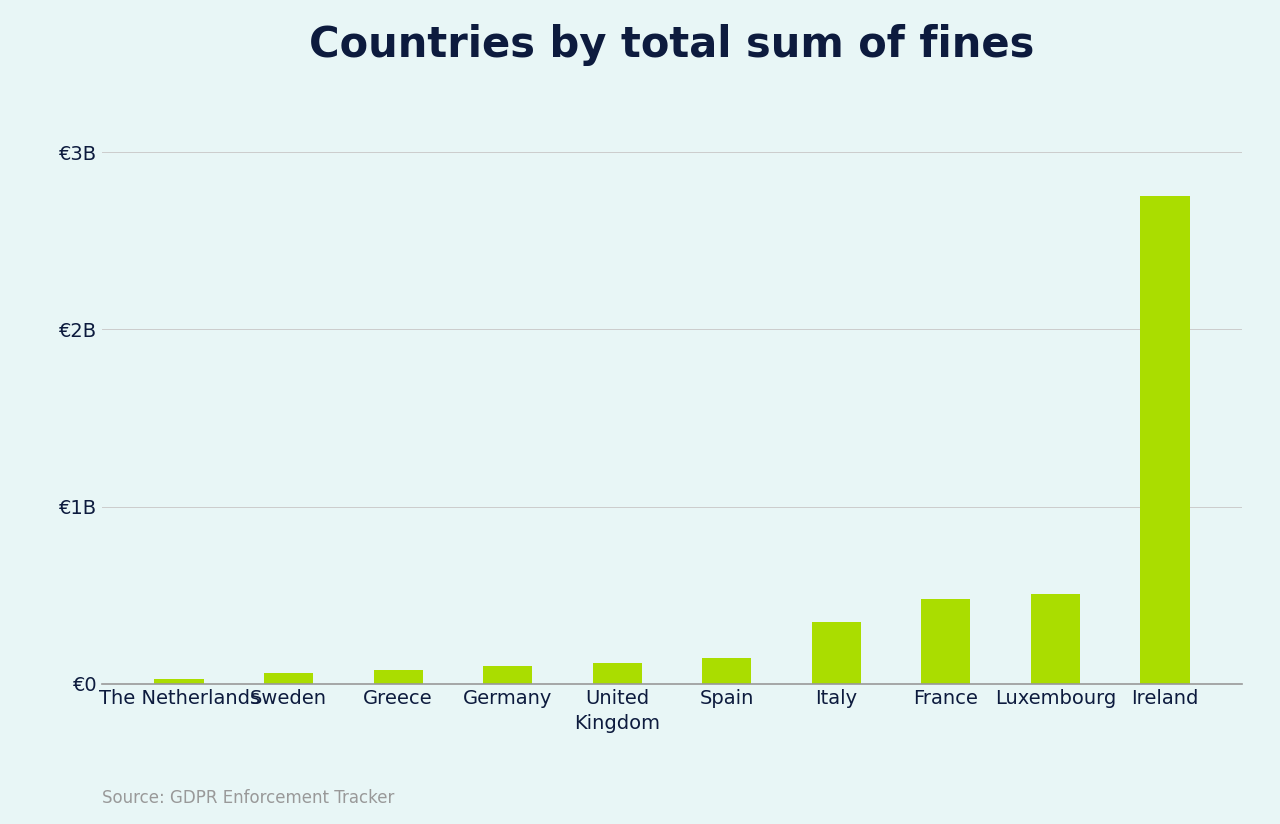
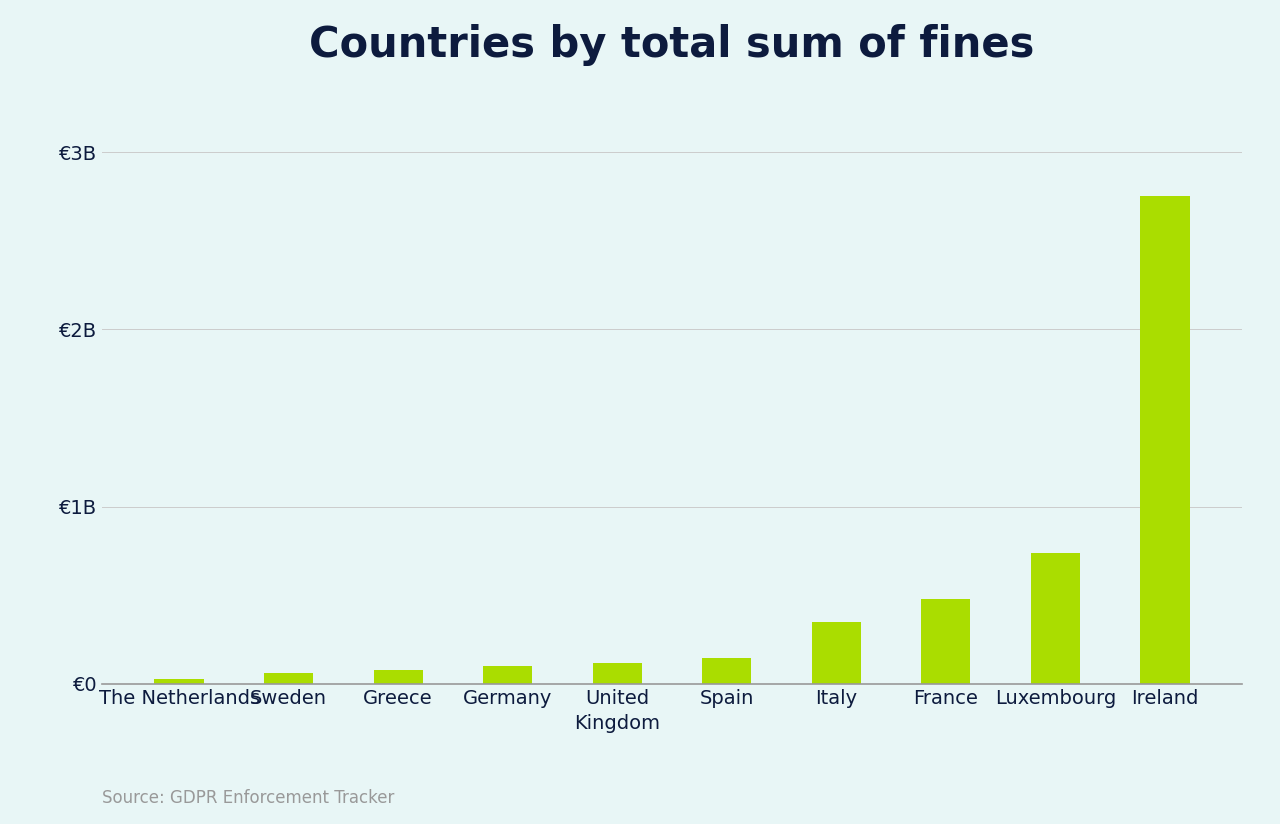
Luxembourg: €0.51B -> €0.74B
